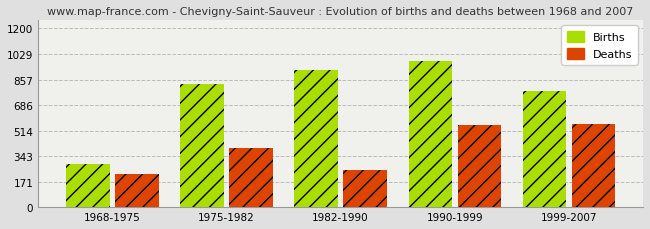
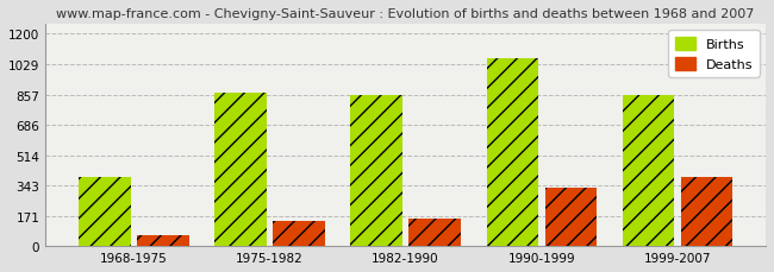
Births/1968-1975: 290 -> 390
Deaths/1968-1975: 220 -> 60
Births/1975-1982: 830 -> 870
Deaths/1975-1982: 400 -> 140
Births/1982-1990: 920 -> 860
Deaths/1982-1990: 250 -> 160
Births/1990-1999: 980 -> 1060
Deaths/1990-1999: 550 -> 330
Births/1999-2007: 780 -> 860
Deaths/1999-2007: 560 -> 390
